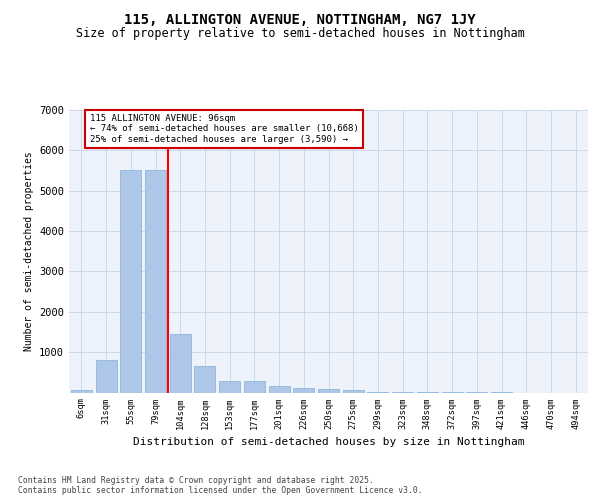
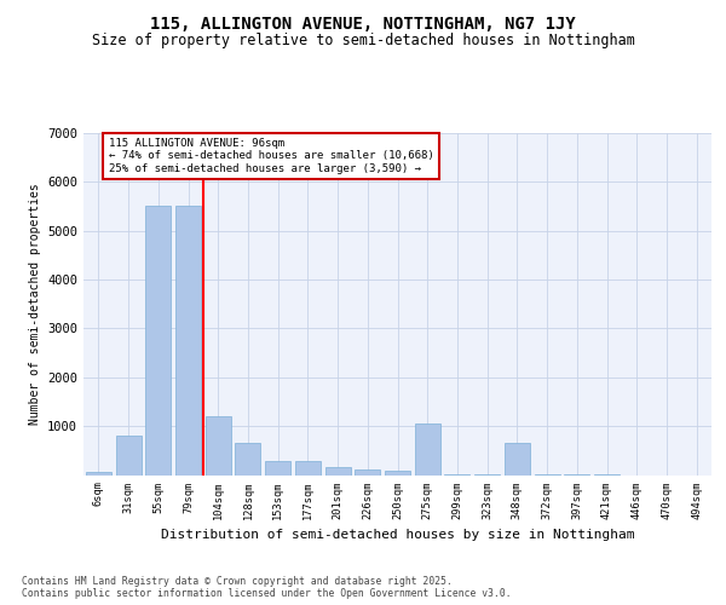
104sqm: 1450 -> 1200
275sqm: 50 -> 1050
348sqm: 0 -> 650
